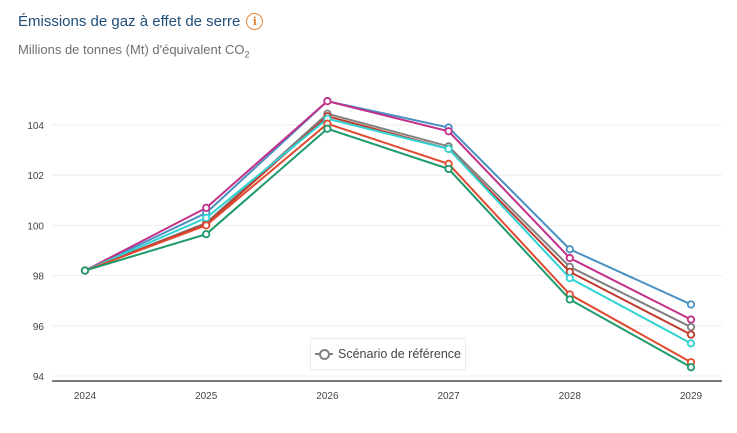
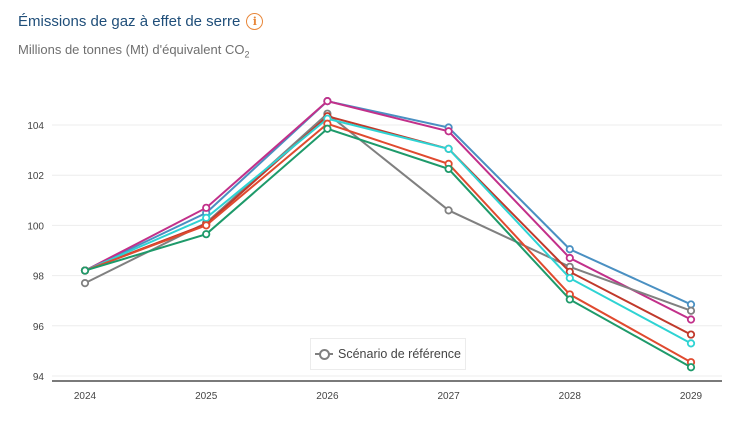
Scénario de référence/2024: 98.2 -> 97.7
Scénario de référence/2027: 103.2 -> 100.6
Scénario de référence/2029: 96.0 -> 96.6
